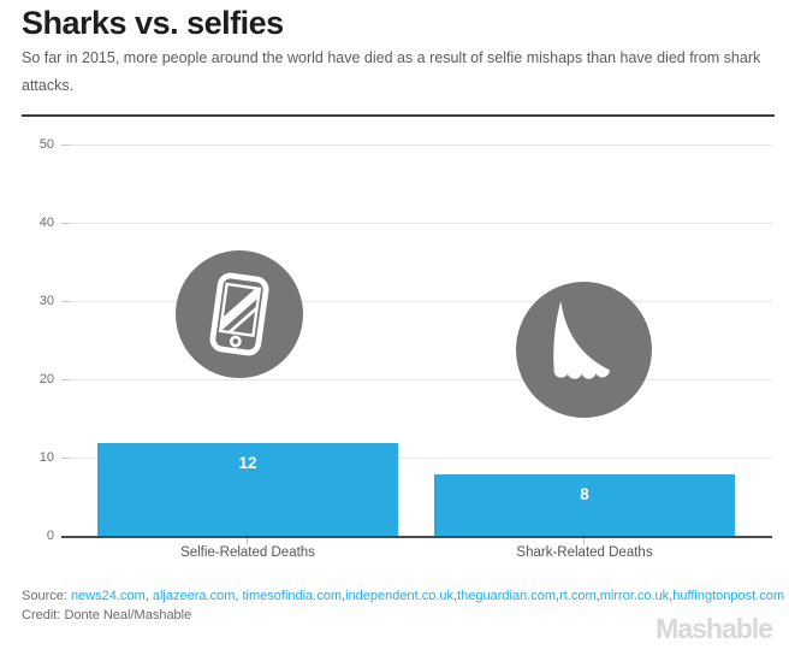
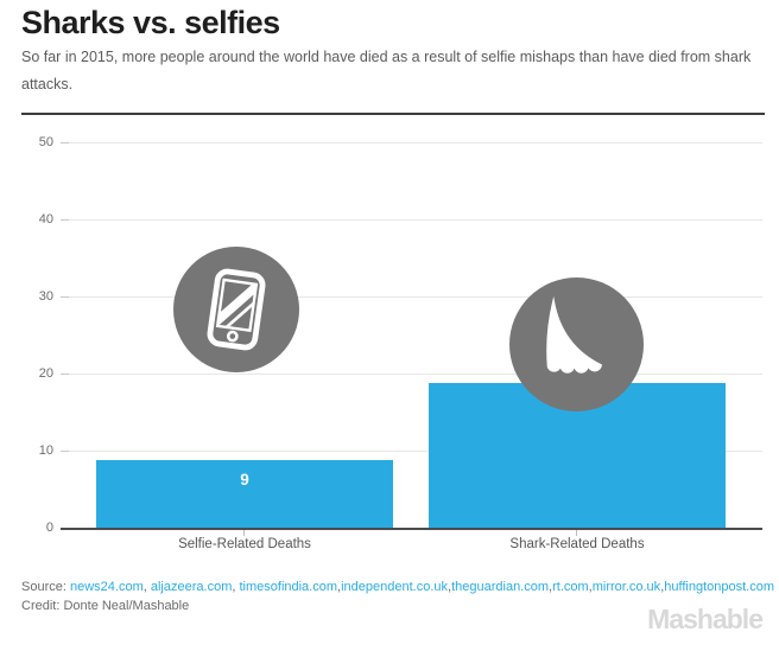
Selfie-Related Deaths: 12 -> 9
Shark-Related Deaths: 8 -> 19
